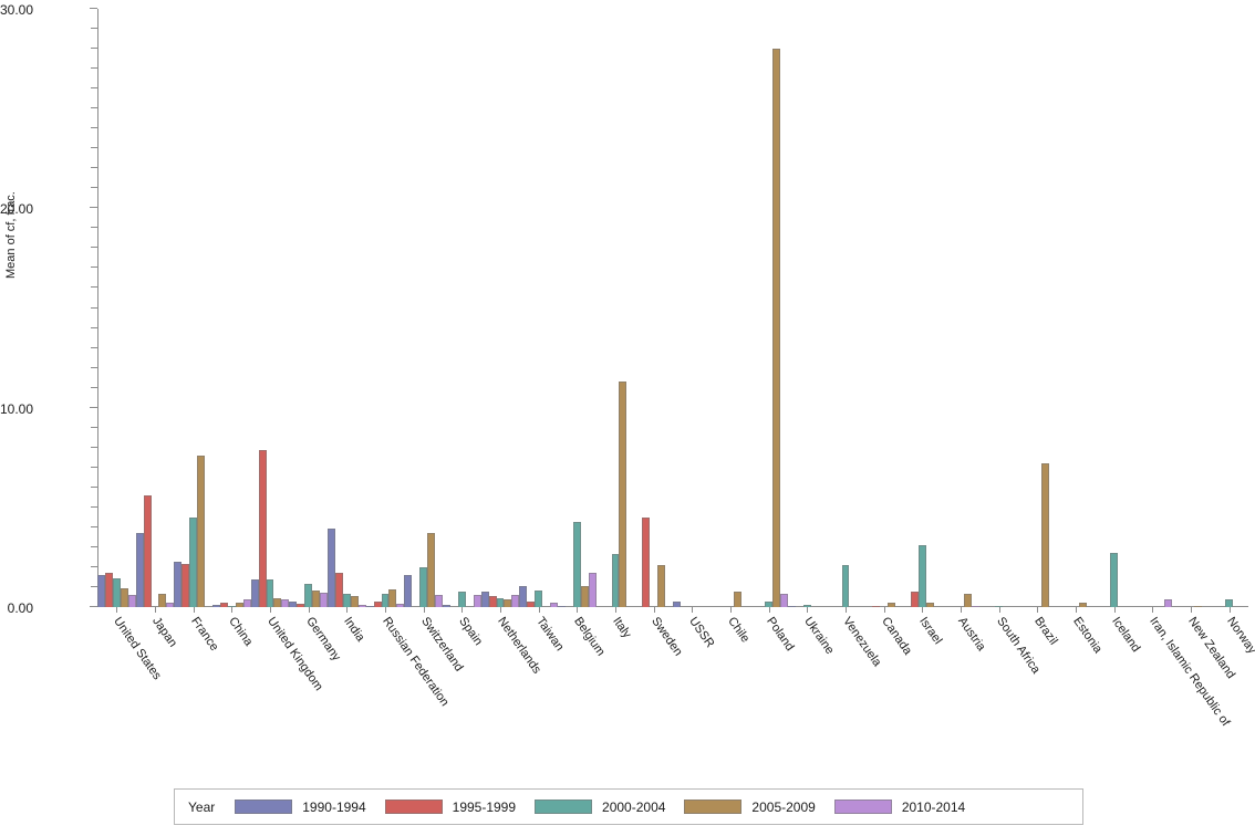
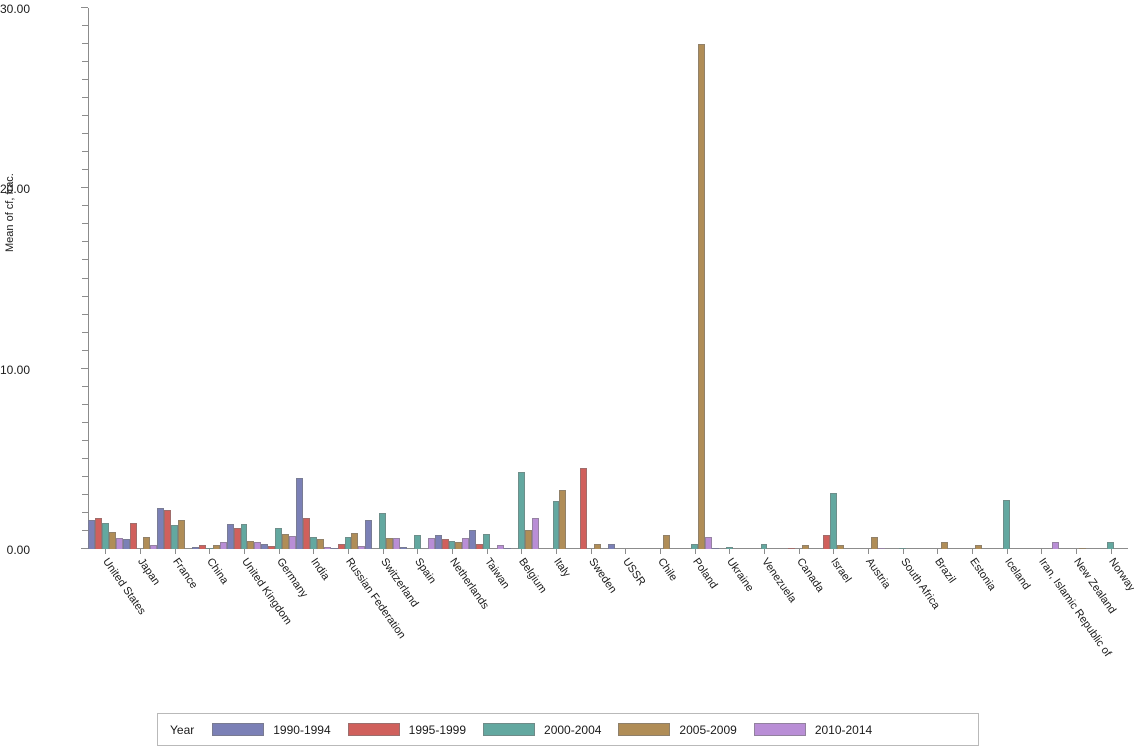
1990-1994/Japan: 3.7 -> 0.6
1995-1999/Japan: 5.6 -> 1.5
2000-2004/France: 4.5 -> 1.3
2005-2009/France: 7.6 -> 1.6
1995-1999/United Kingdom: 7.9 -> 1.2
2005-2009/Switzerland: 3.7 -> 0.6
2005-2009/Italy: 11.3 -> 3.3
2005-2009/Sweden: 2.1 -> 0.3
2000-2004/Venezuela: 2.1 -> 0.3
2005-2009/Brazil: 7.2 -> 0.4
